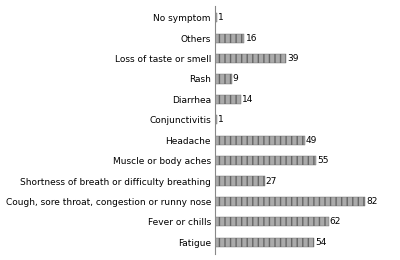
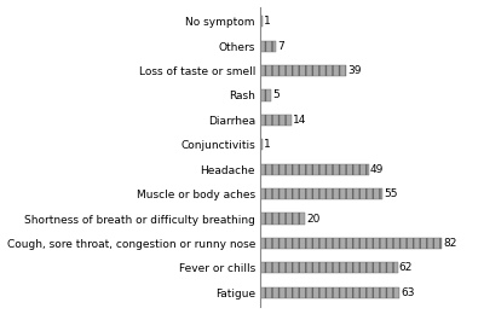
Others: 16 -> 7
Rash: 9 -> 5
Shortness of breath or difficulty breathing: 27 -> 20
Fatigue: 54 -> 63
